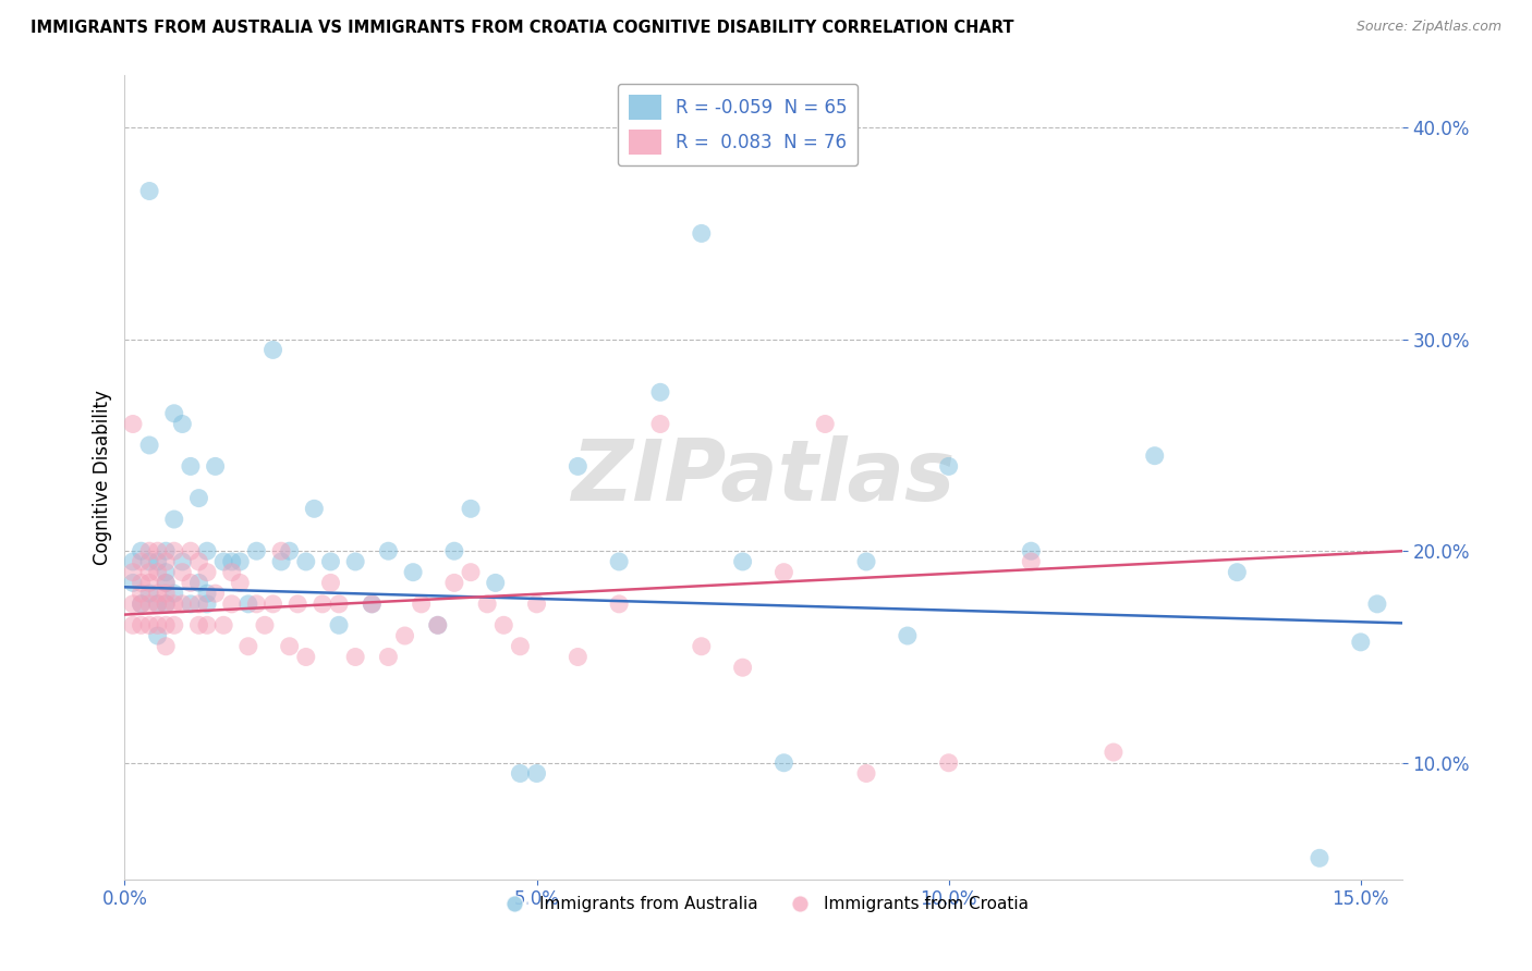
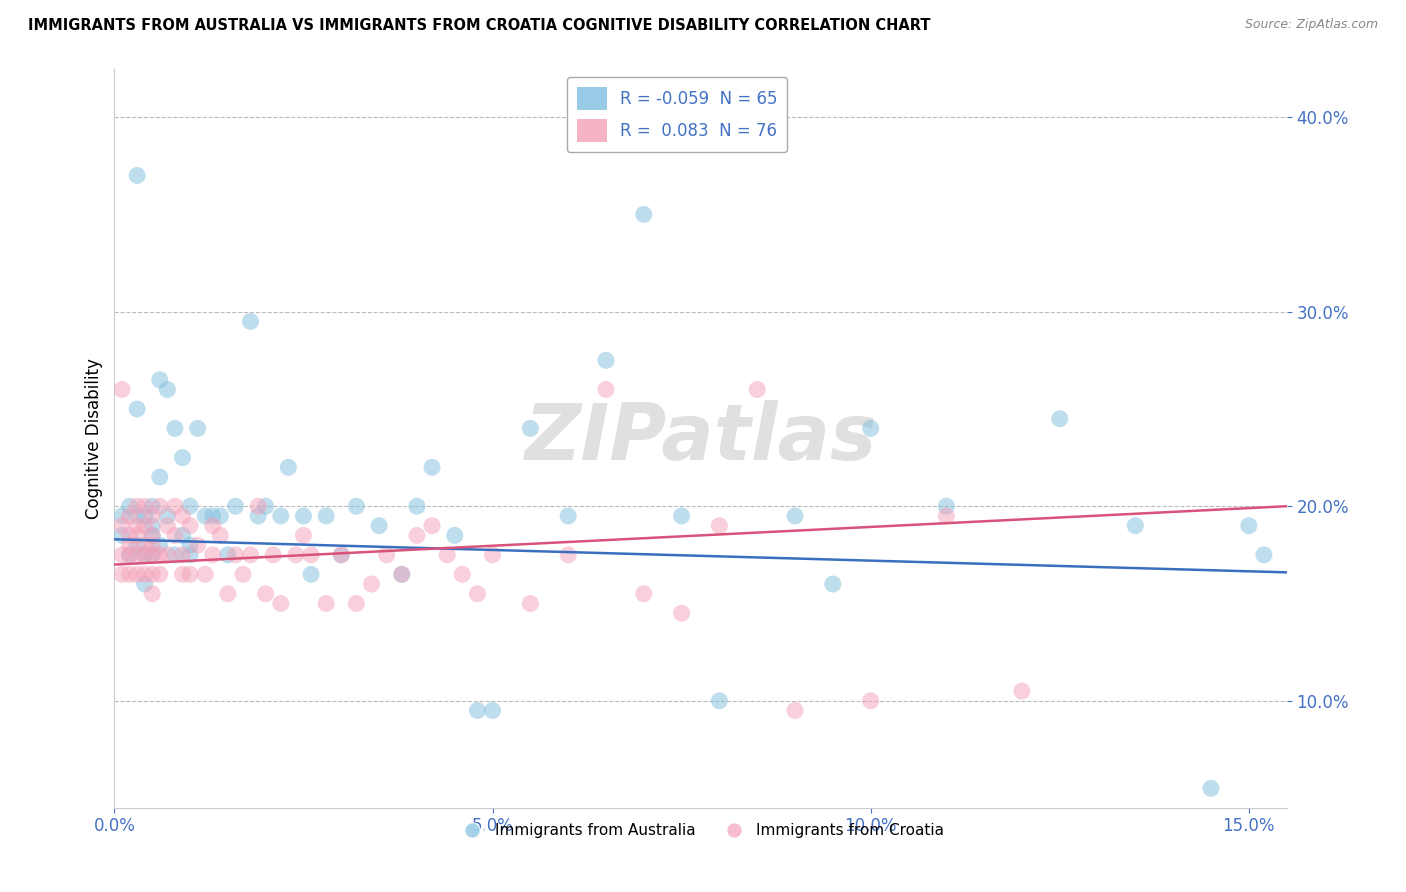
Immigrants from Australia/15.0%: 15.7% -> 19.0%
